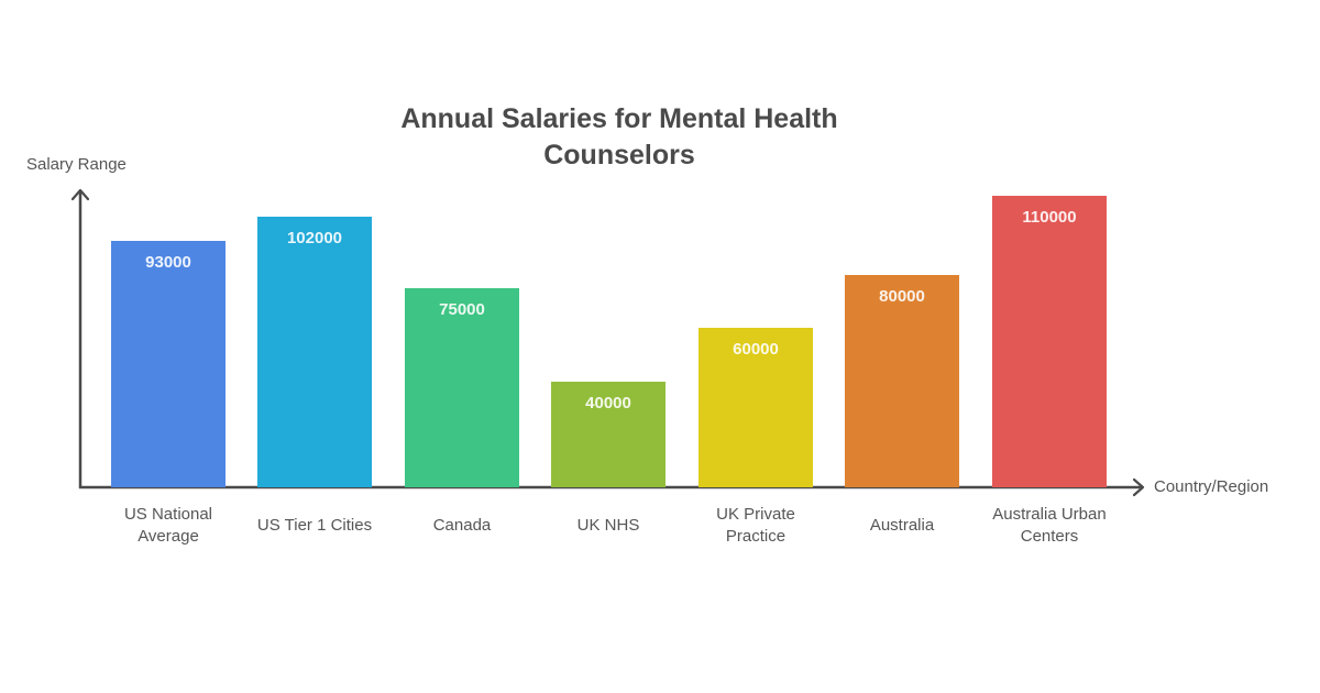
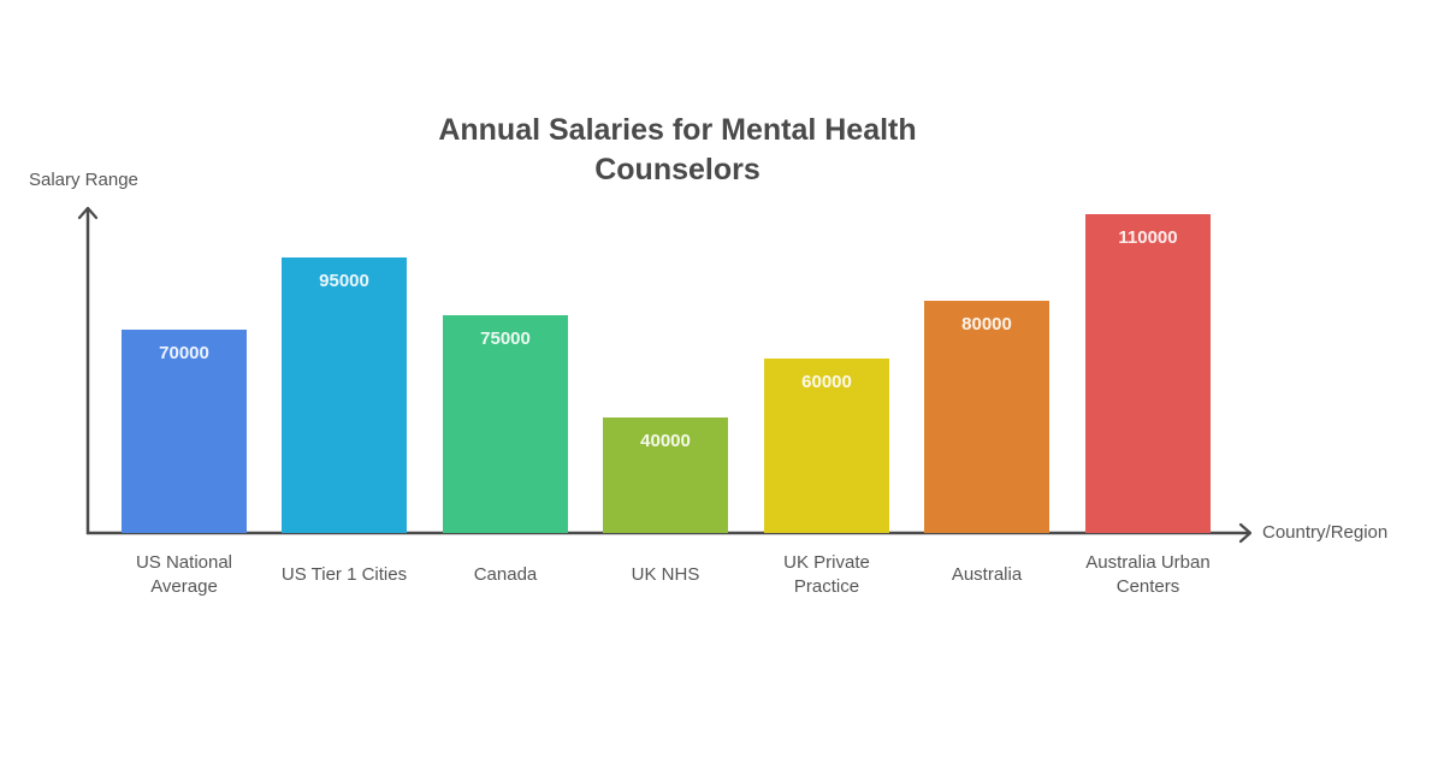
US National Average: 93000 -> 70000
US Tier 1 Cities: 102000 -> 95000
